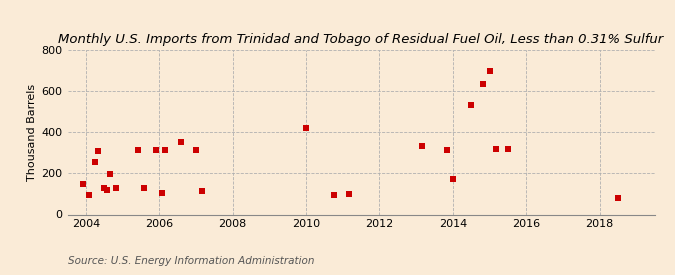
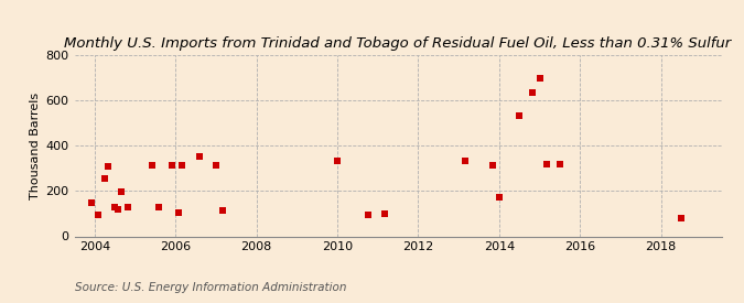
2010: 420 -> 330
